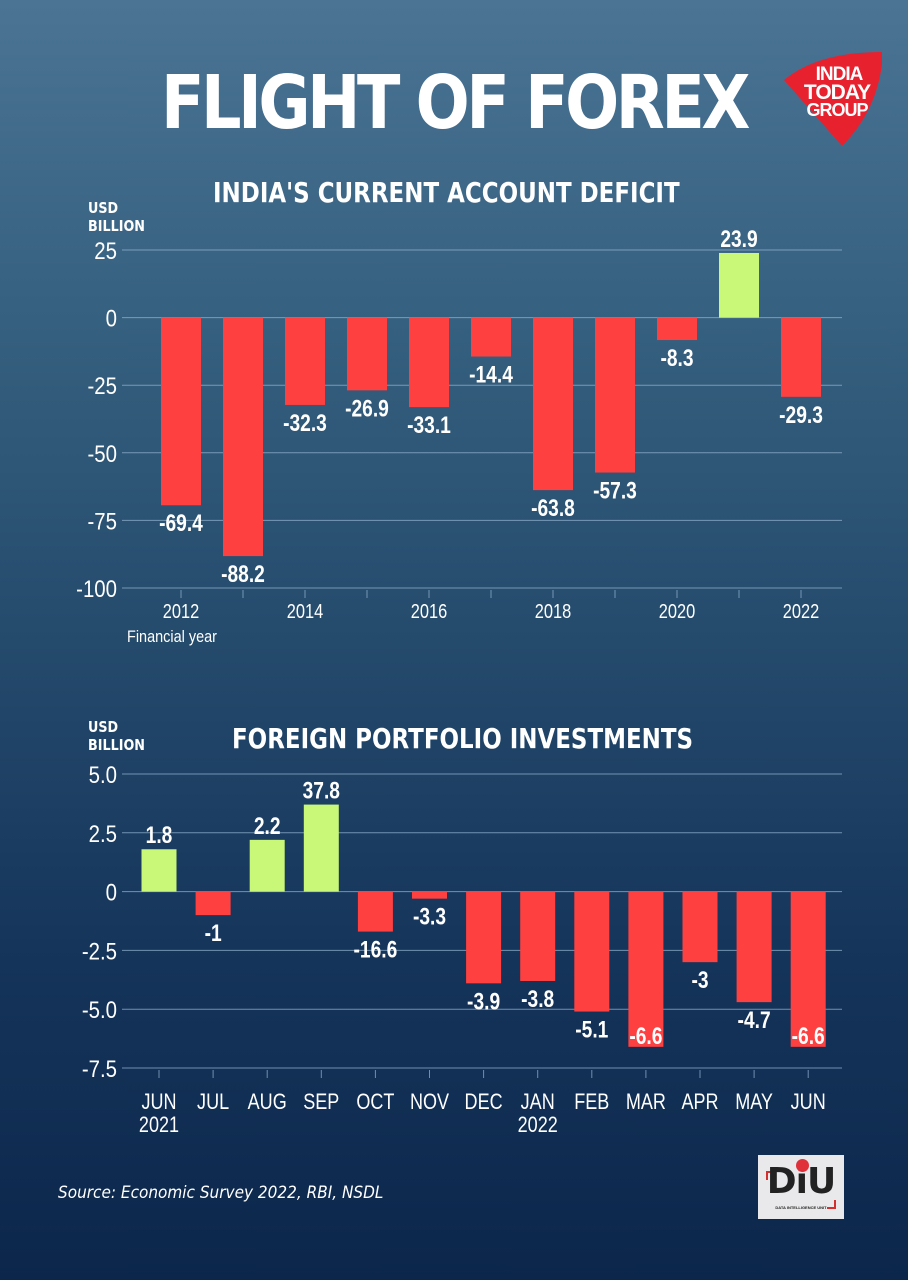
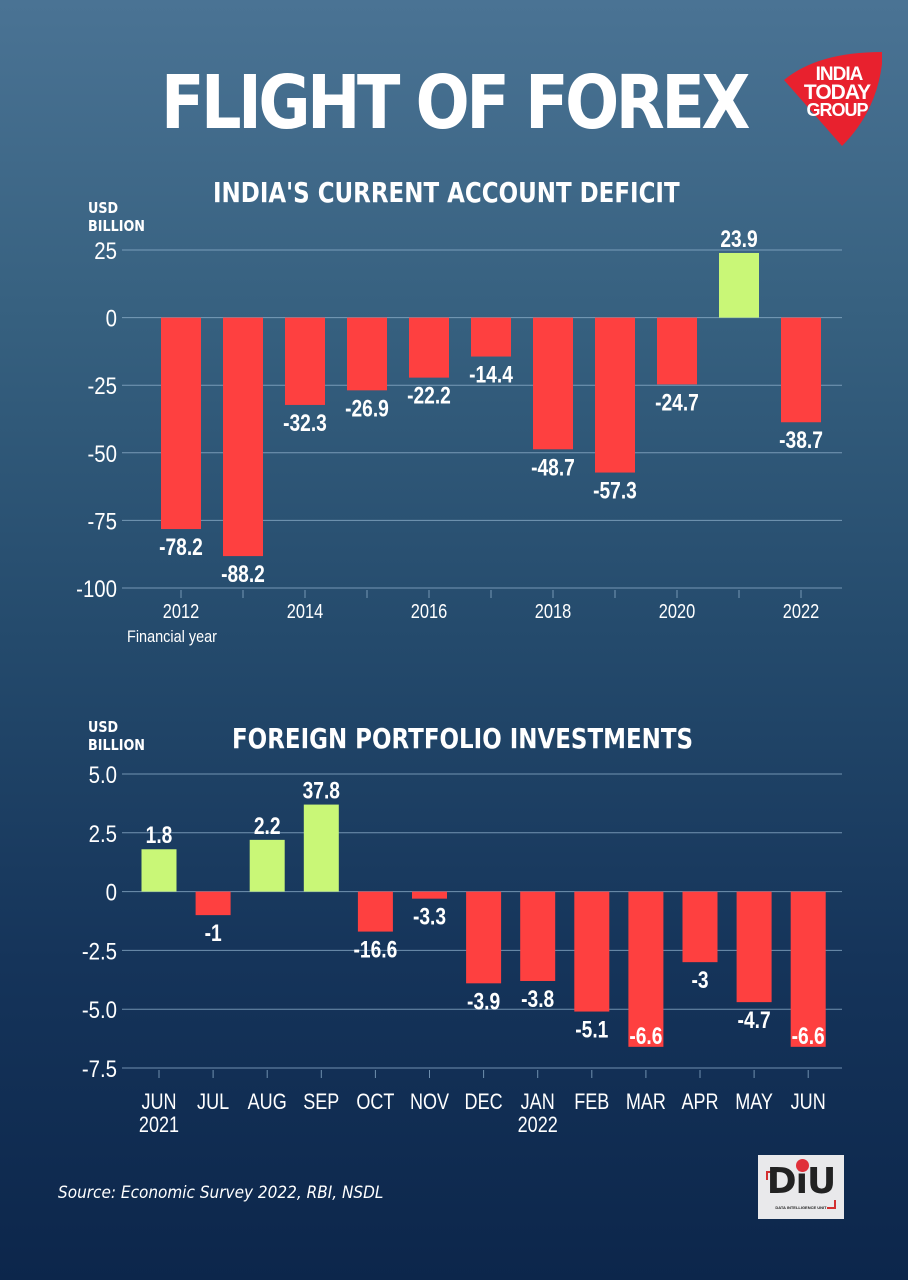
INDIA'S CURRENT ACCOUNT DEFICIT/2012: -69.4 -> -78.2
INDIA'S CURRENT ACCOUNT DEFICIT/2016: -33.1 -> -22.2
INDIA'S CURRENT ACCOUNT DEFICIT/2018: -63.8 -> -48.7
INDIA'S CURRENT ACCOUNT DEFICIT/2020: -8.3 -> -24.7
INDIA'S CURRENT ACCOUNT DEFICIT/2022: -29.3 -> -38.7
